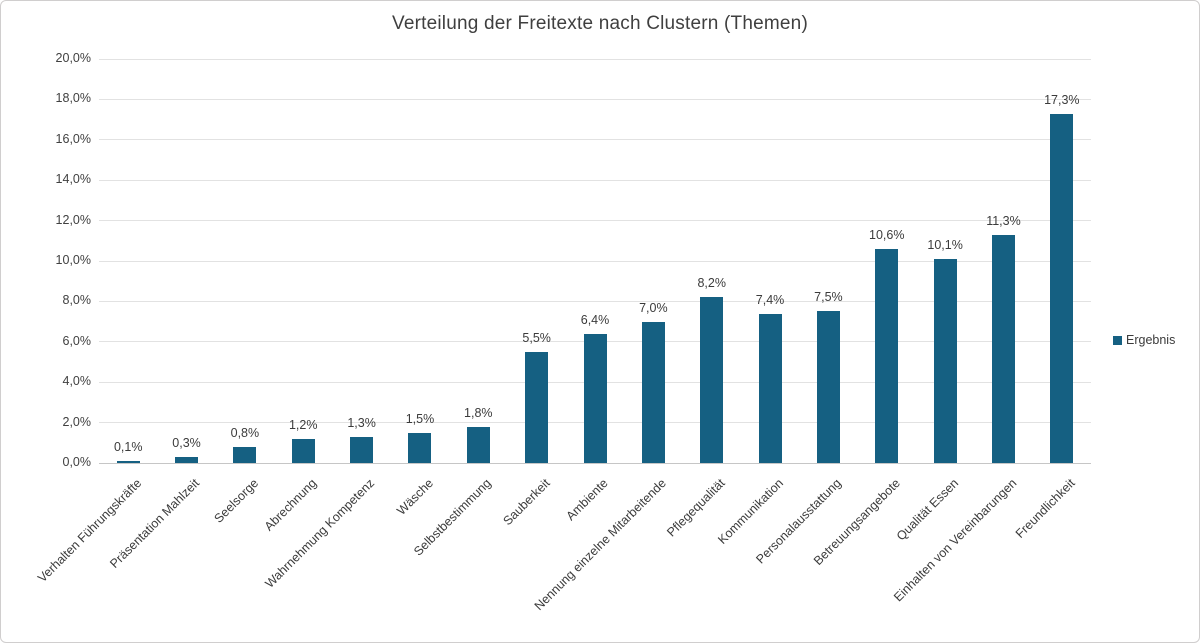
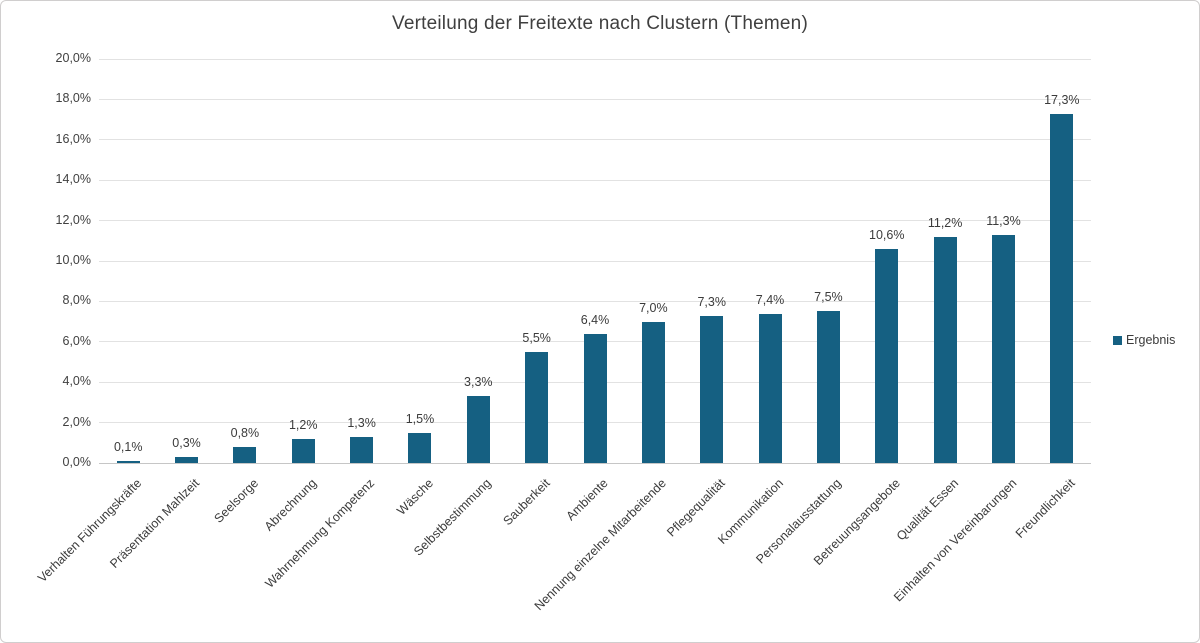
Selbstbestimmung: 1,8% -> 3,3%
Pflegequalität: 8,2% -> 7,3%
Qualität Essen: 10,1% -> 11,2%
